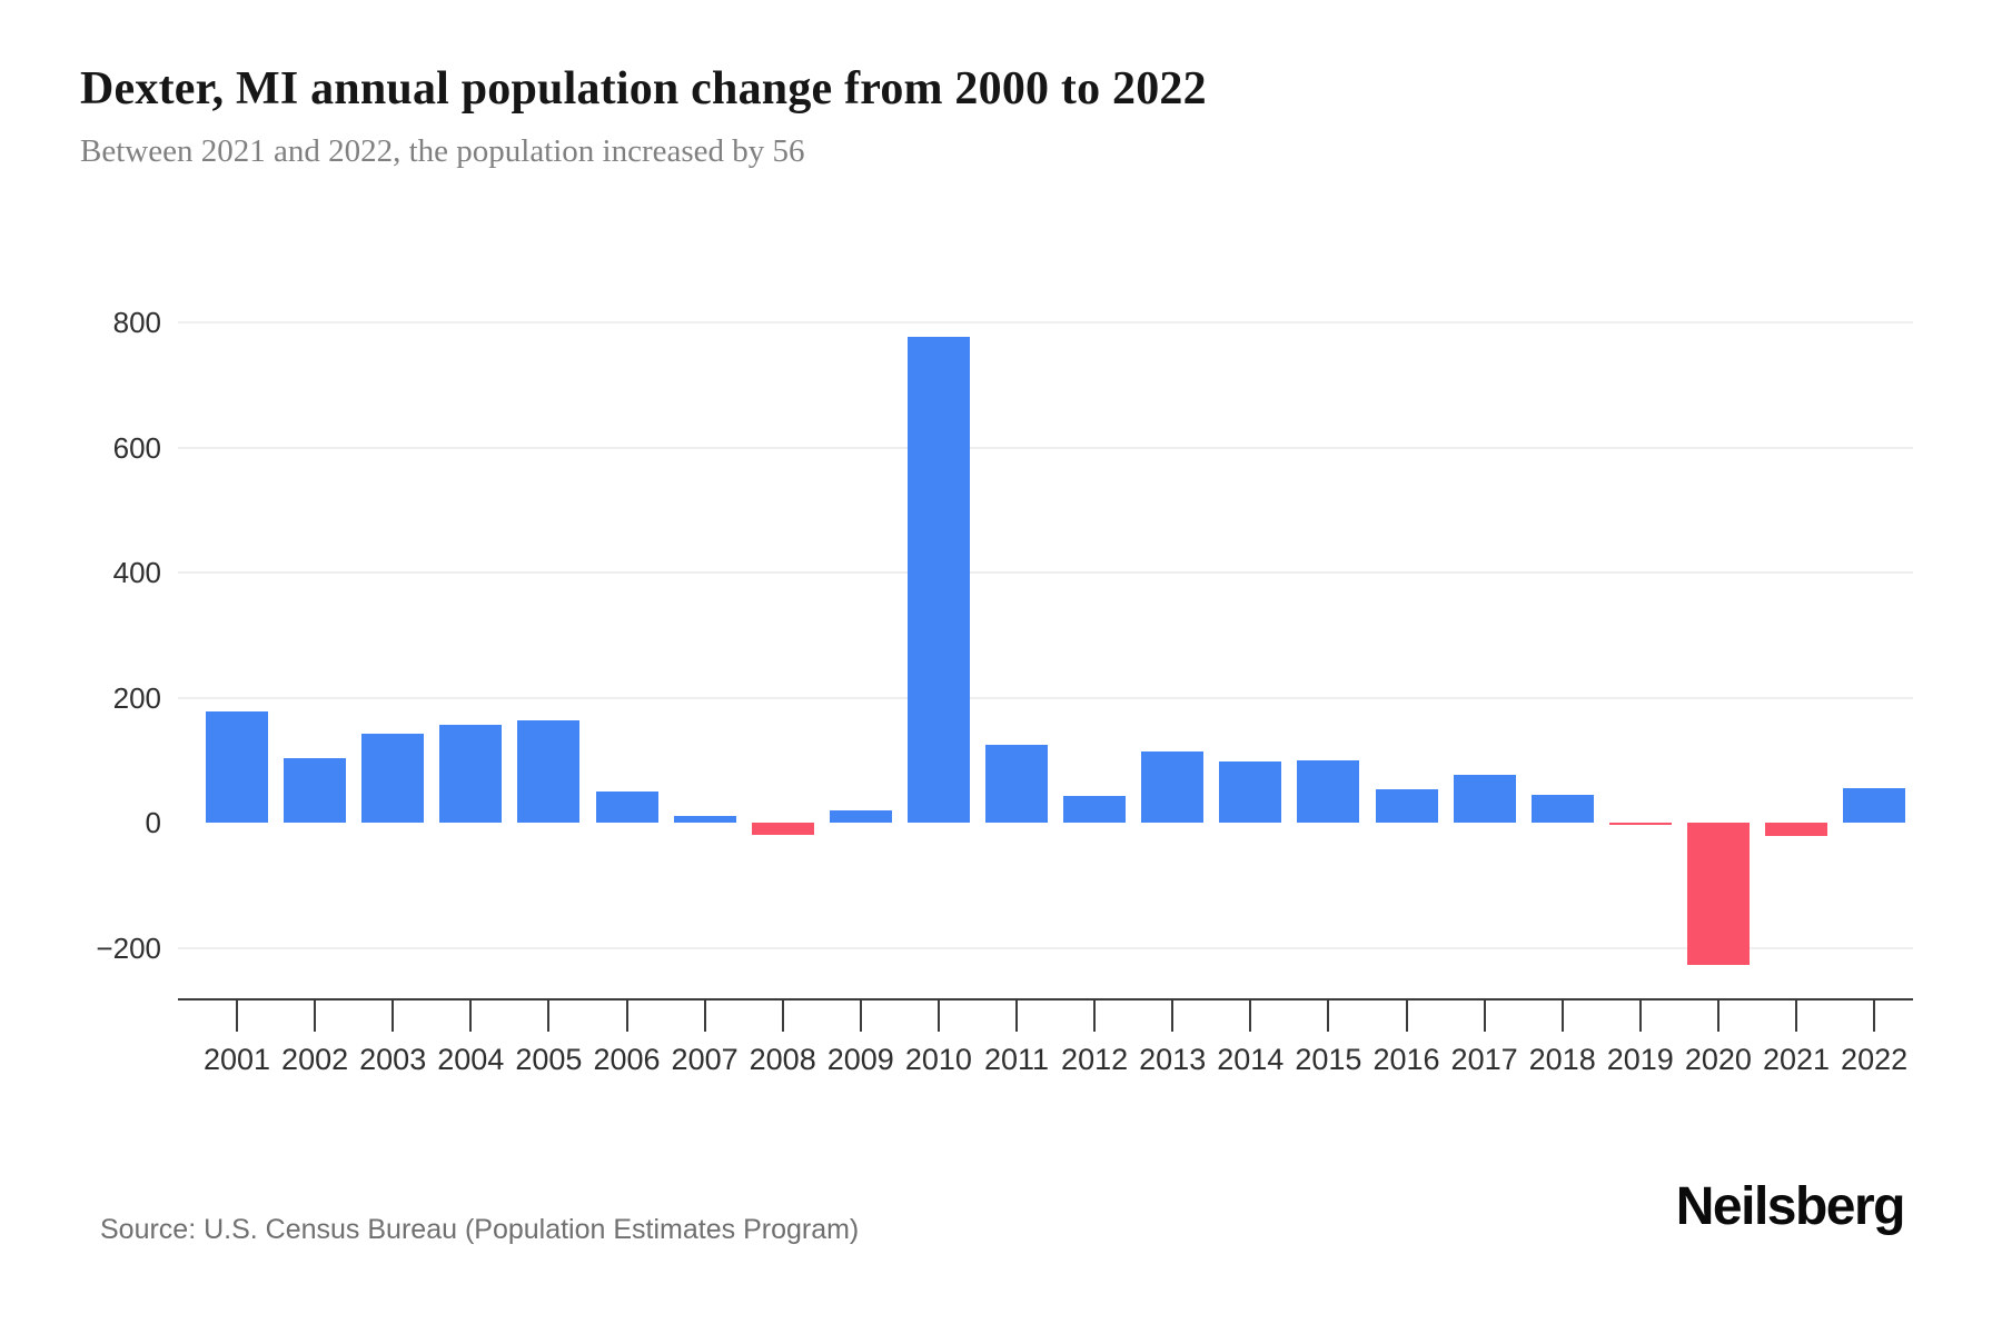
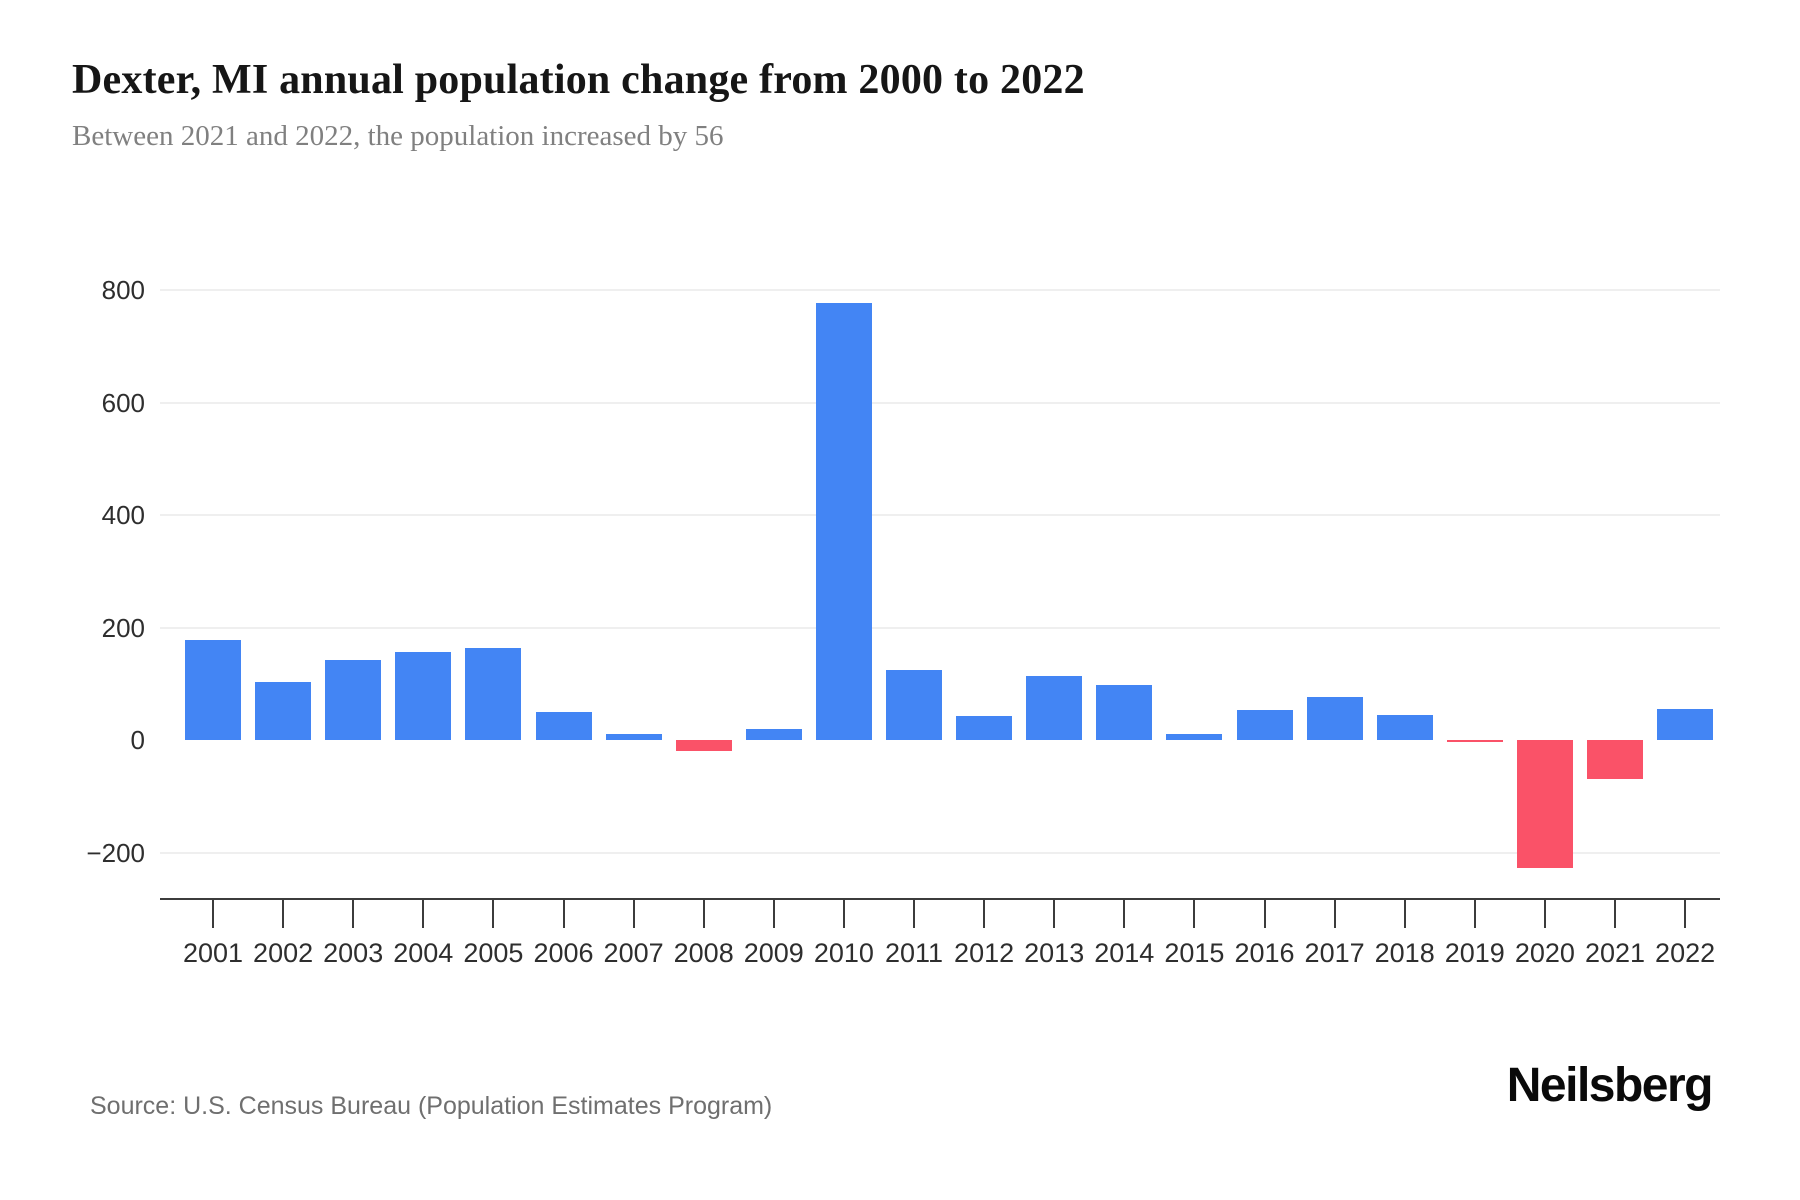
2015: 100 -> 10
2021: -20 -> -70
